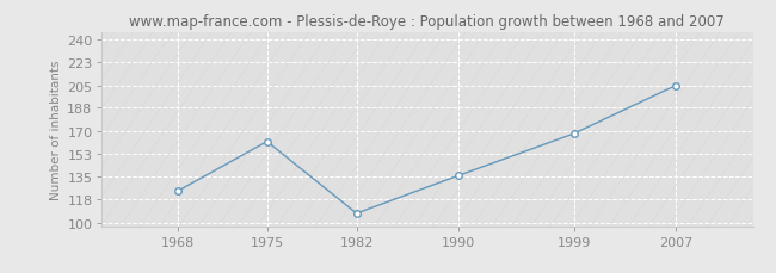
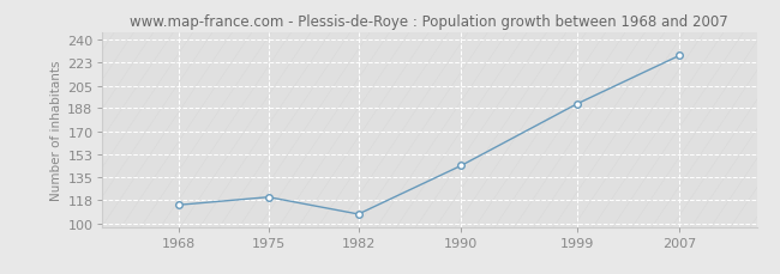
1968: 124 -> 114
1975: 162 -> 120
1990: 136 -> 144
1999: 168 -> 191
2007: 205 -> 228
